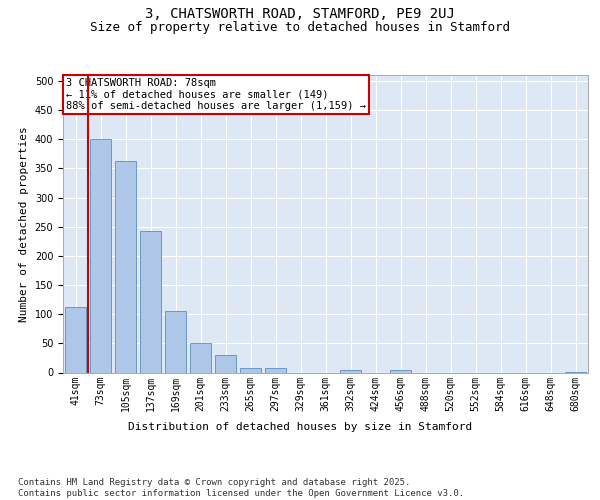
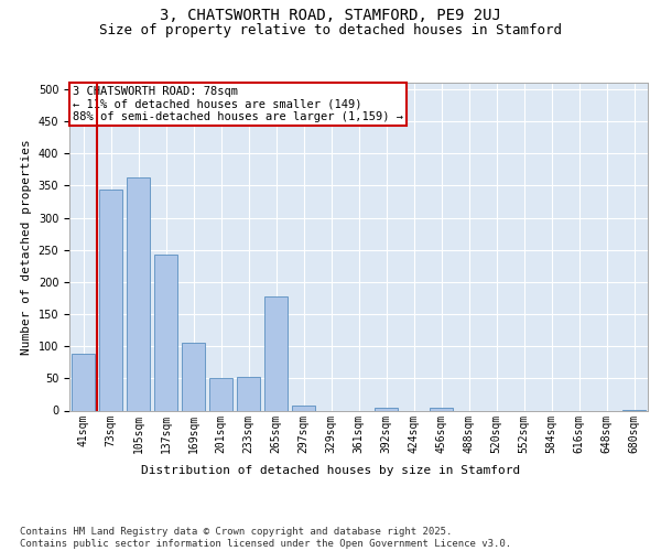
41sqm: 113 -> 88
73sqm: 400 -> 344
233sqm: 30 -> 52
265sqm: 8 -> 178
